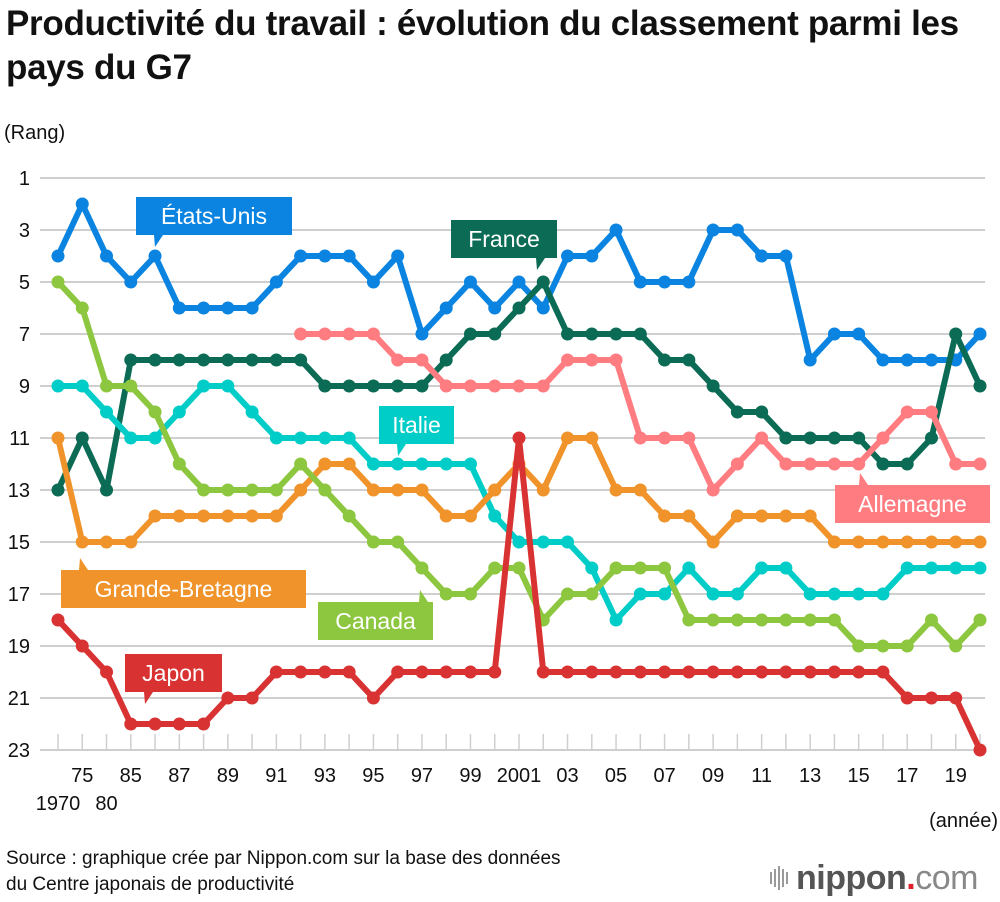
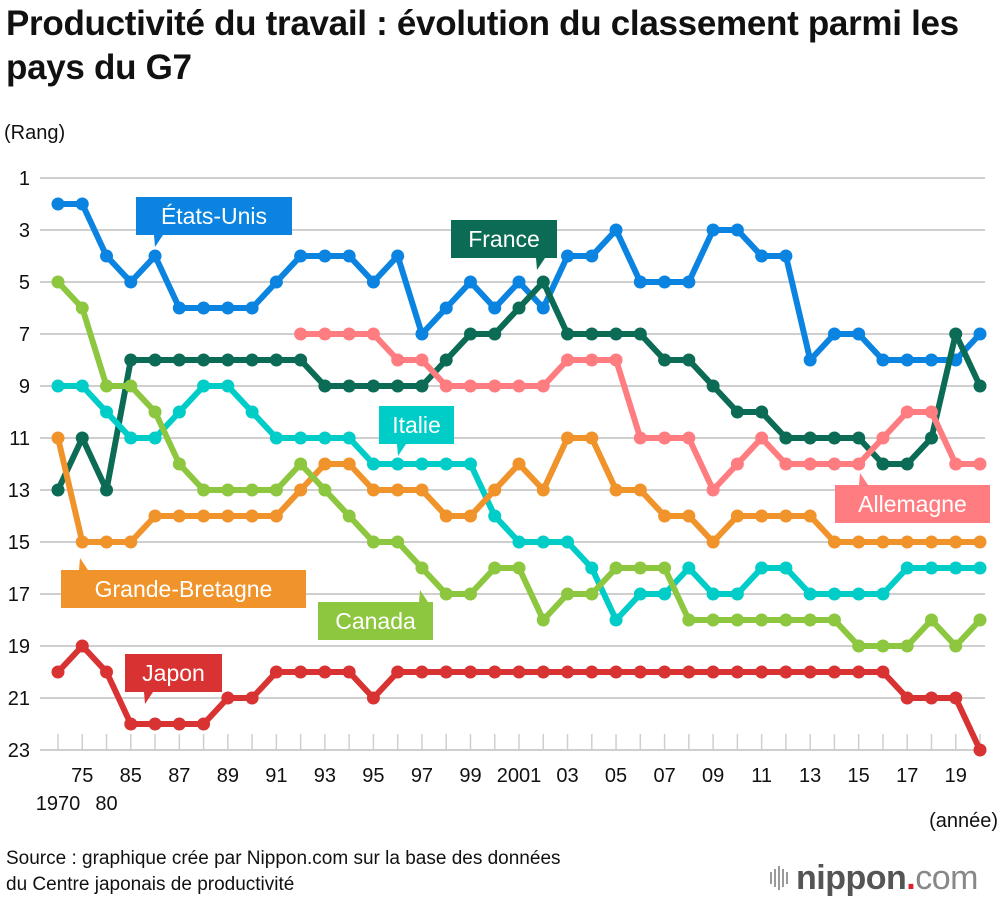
États-Unis/1970: 4 -> 2
Japon/1970: 18 -> 20
Japon/2001: 11 -> 20
